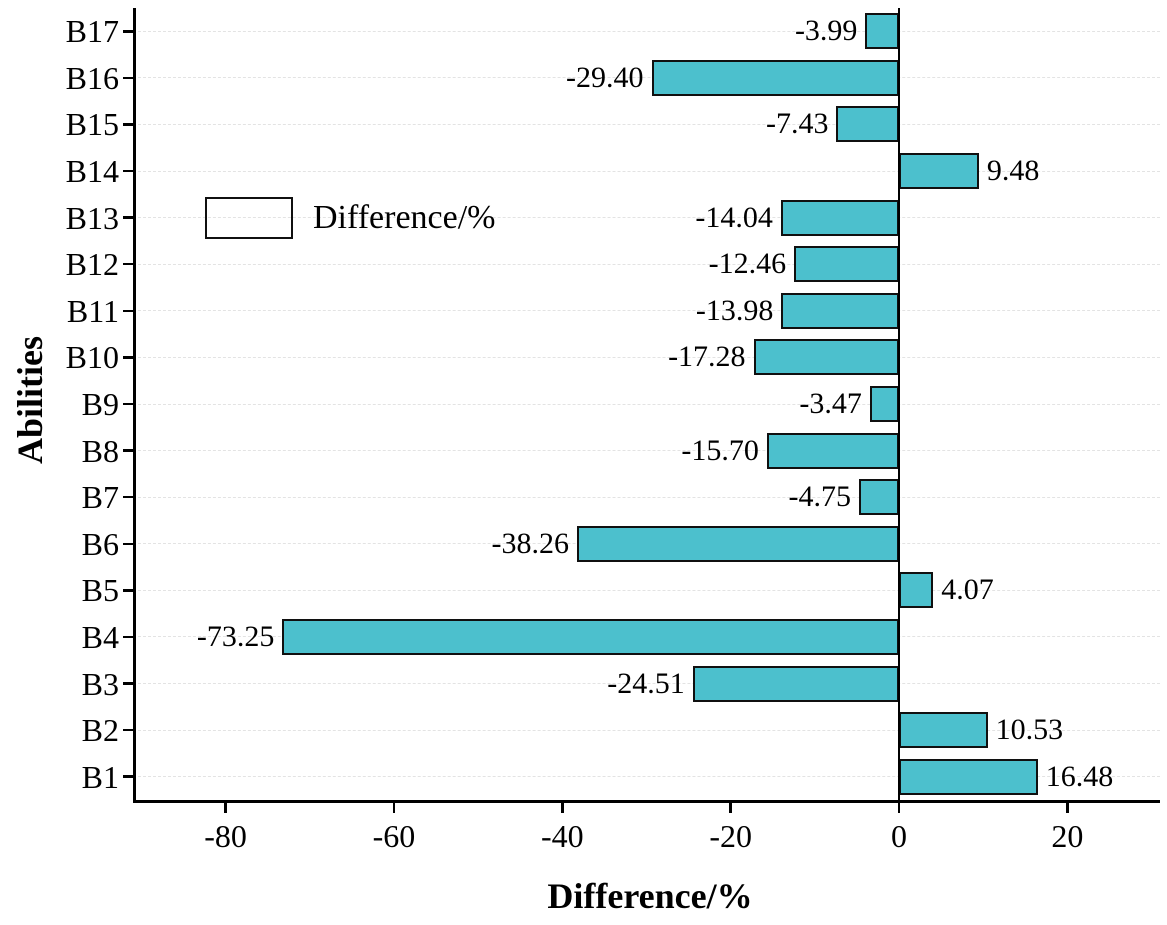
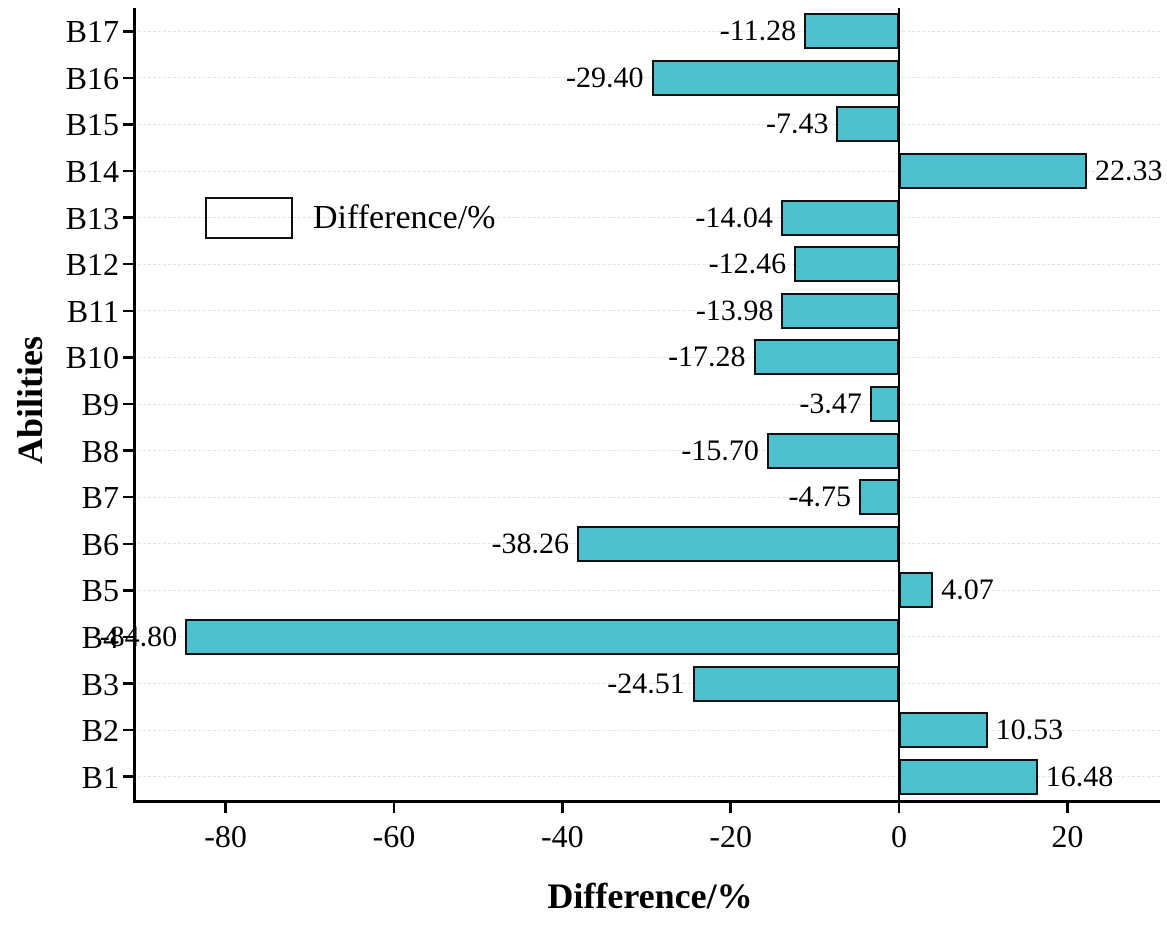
B4: -73.25 -> -84.80
B14: 9.48 -> 22.33
B17: -3.99 -> -11.28
